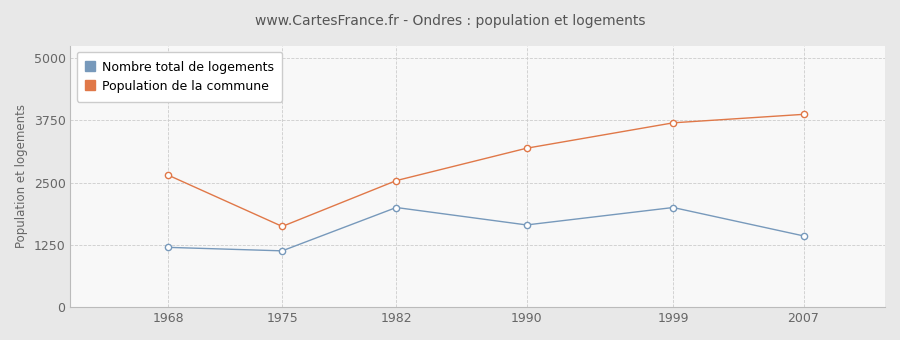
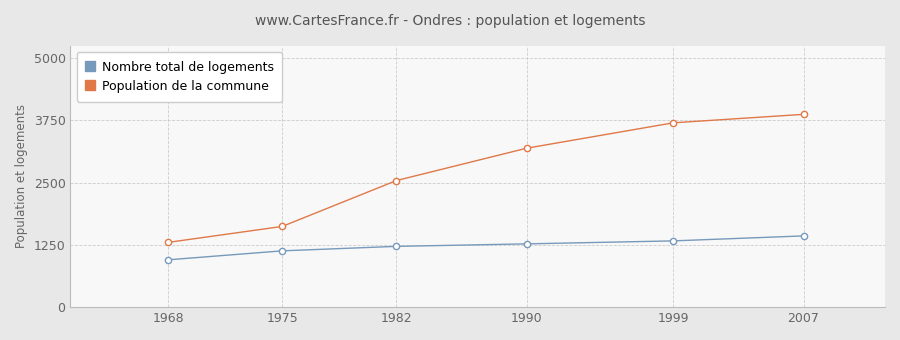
Nombre total de logements/1968: 1200 -> 950
Population de la commune/1968: 2650 -> 1300
Nombre total de logements/1982: 2000 -> 1220
Nombre total de logements/1990: 1650 -> 1270
Nombre total de logements/1999: 2000 -> 1330
